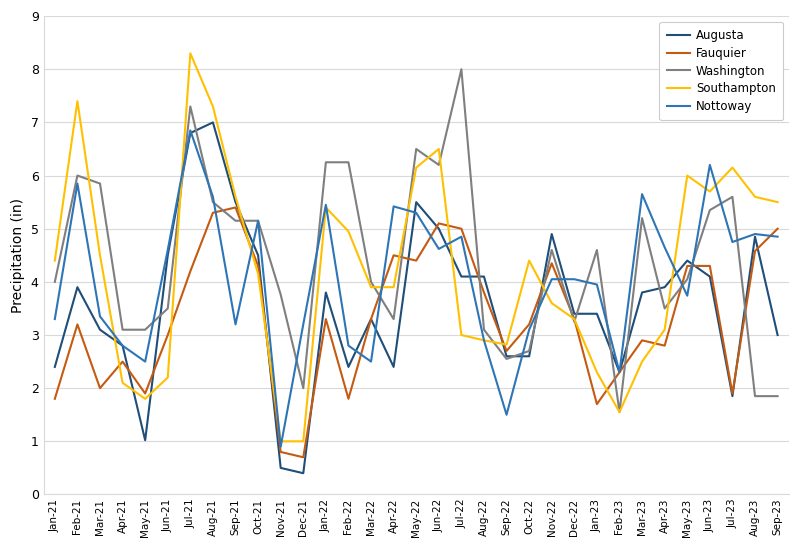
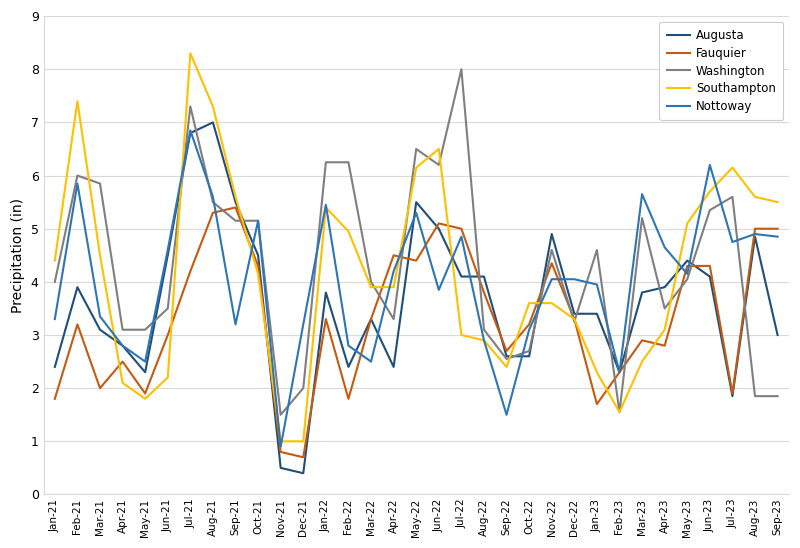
Augusta/May-21: 1.02 -> 2.30
Washington/Nov-21: 3.76 -> 1.50
Nottoway/Apr-22: 5.42 -> 4.20
Nottoway/Jun-22: 4.62 -> 3.85
Southampton/Sep-22: 2.82 -> 2.40
Southampton/Oct-22: 4.40 -> 3.60
Southampton/May-23: 6.00 -> 5.10
Nottoway/May-23: 3.74 -> 4.15
Fauquier/Aug-23: 4.58 -> 5.00
